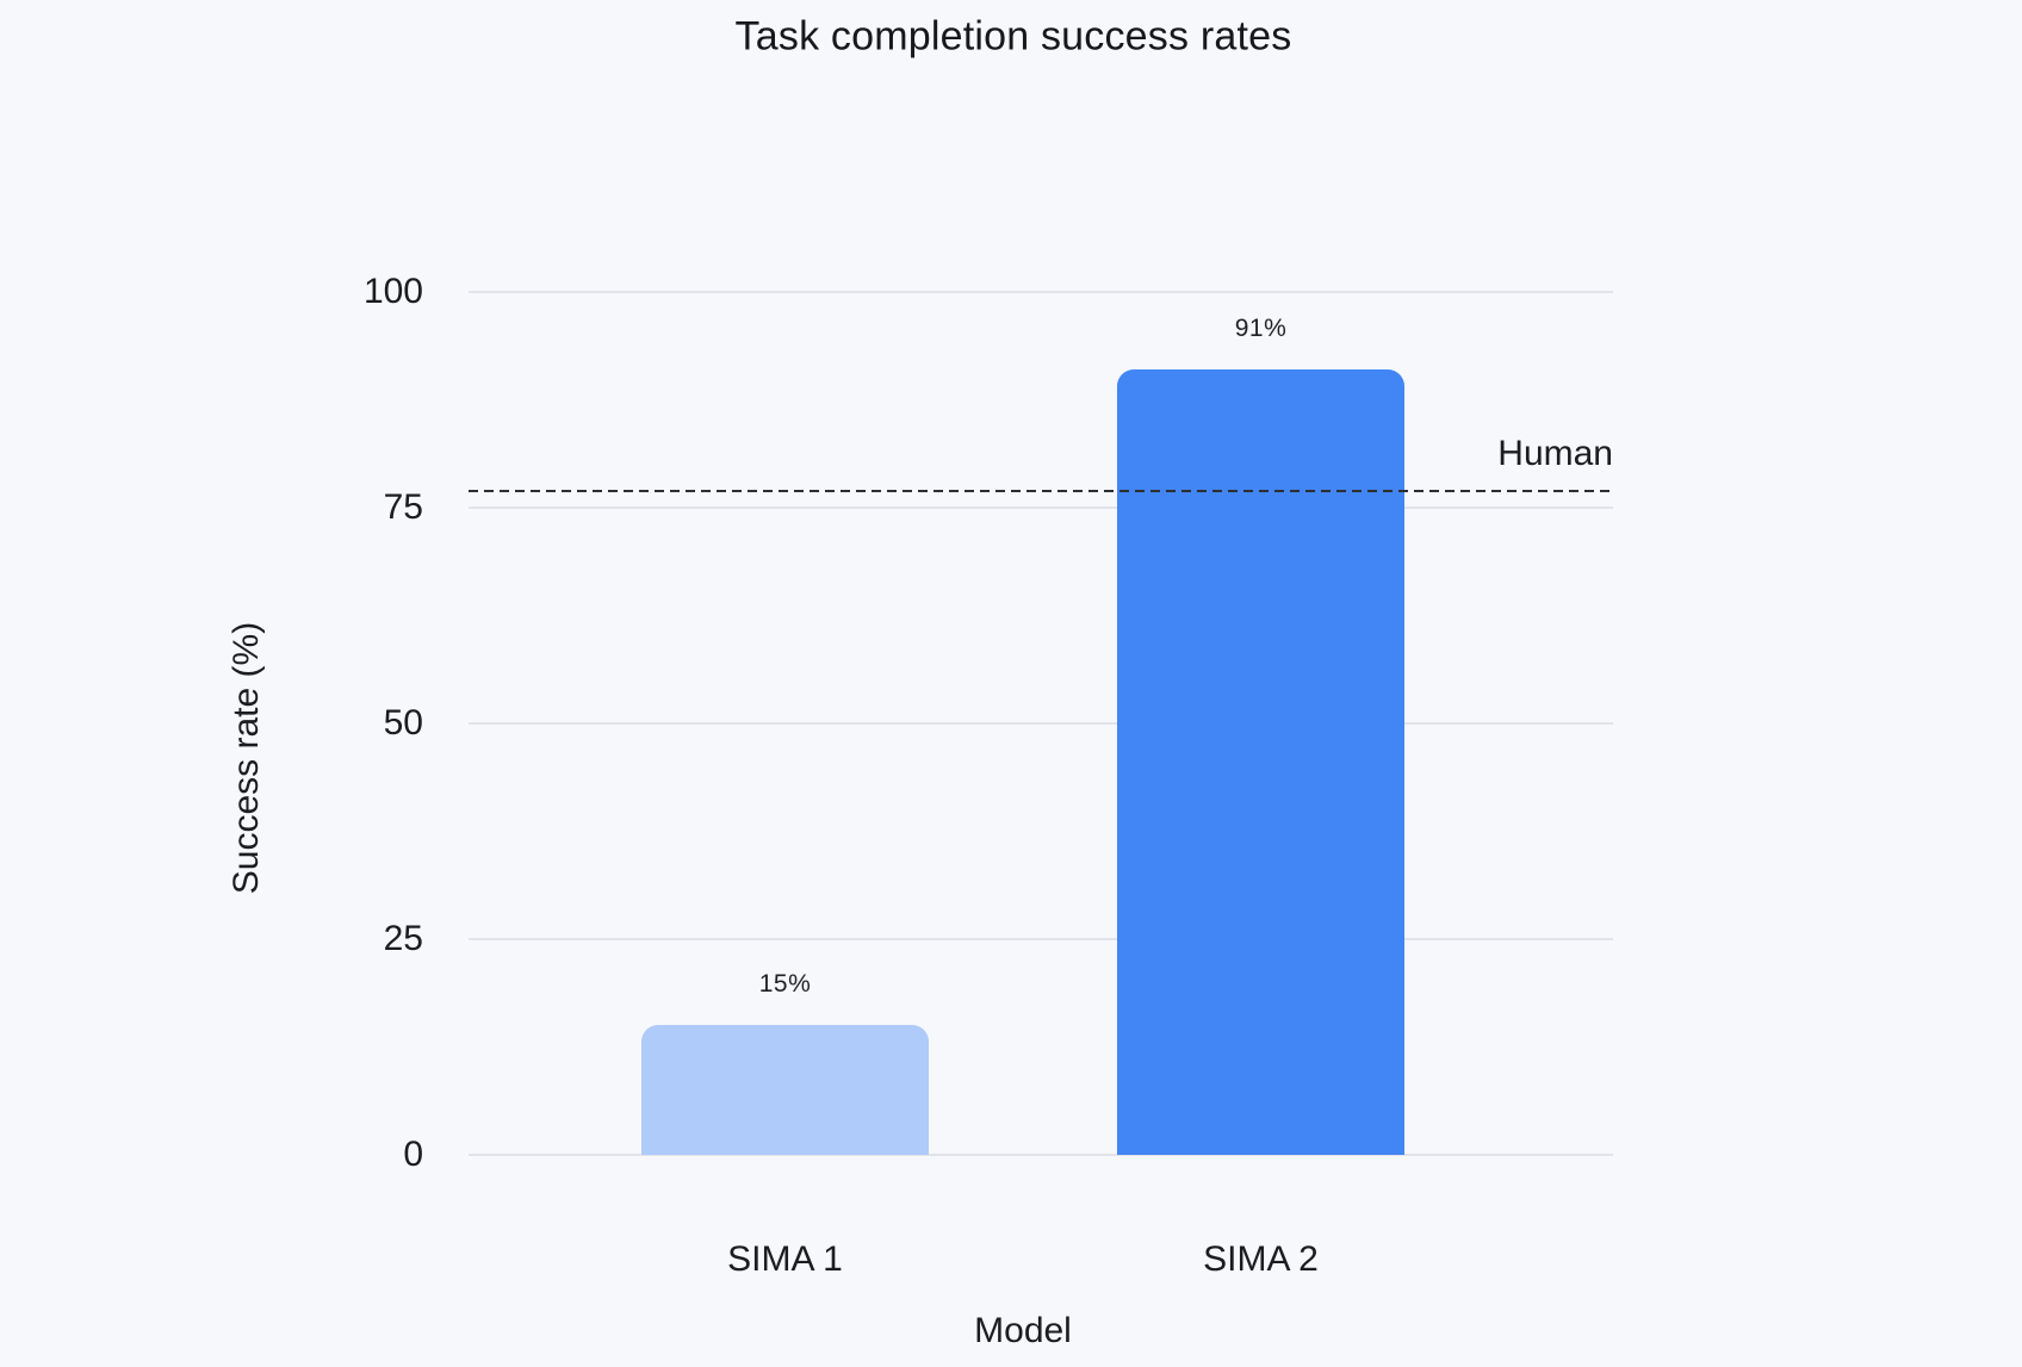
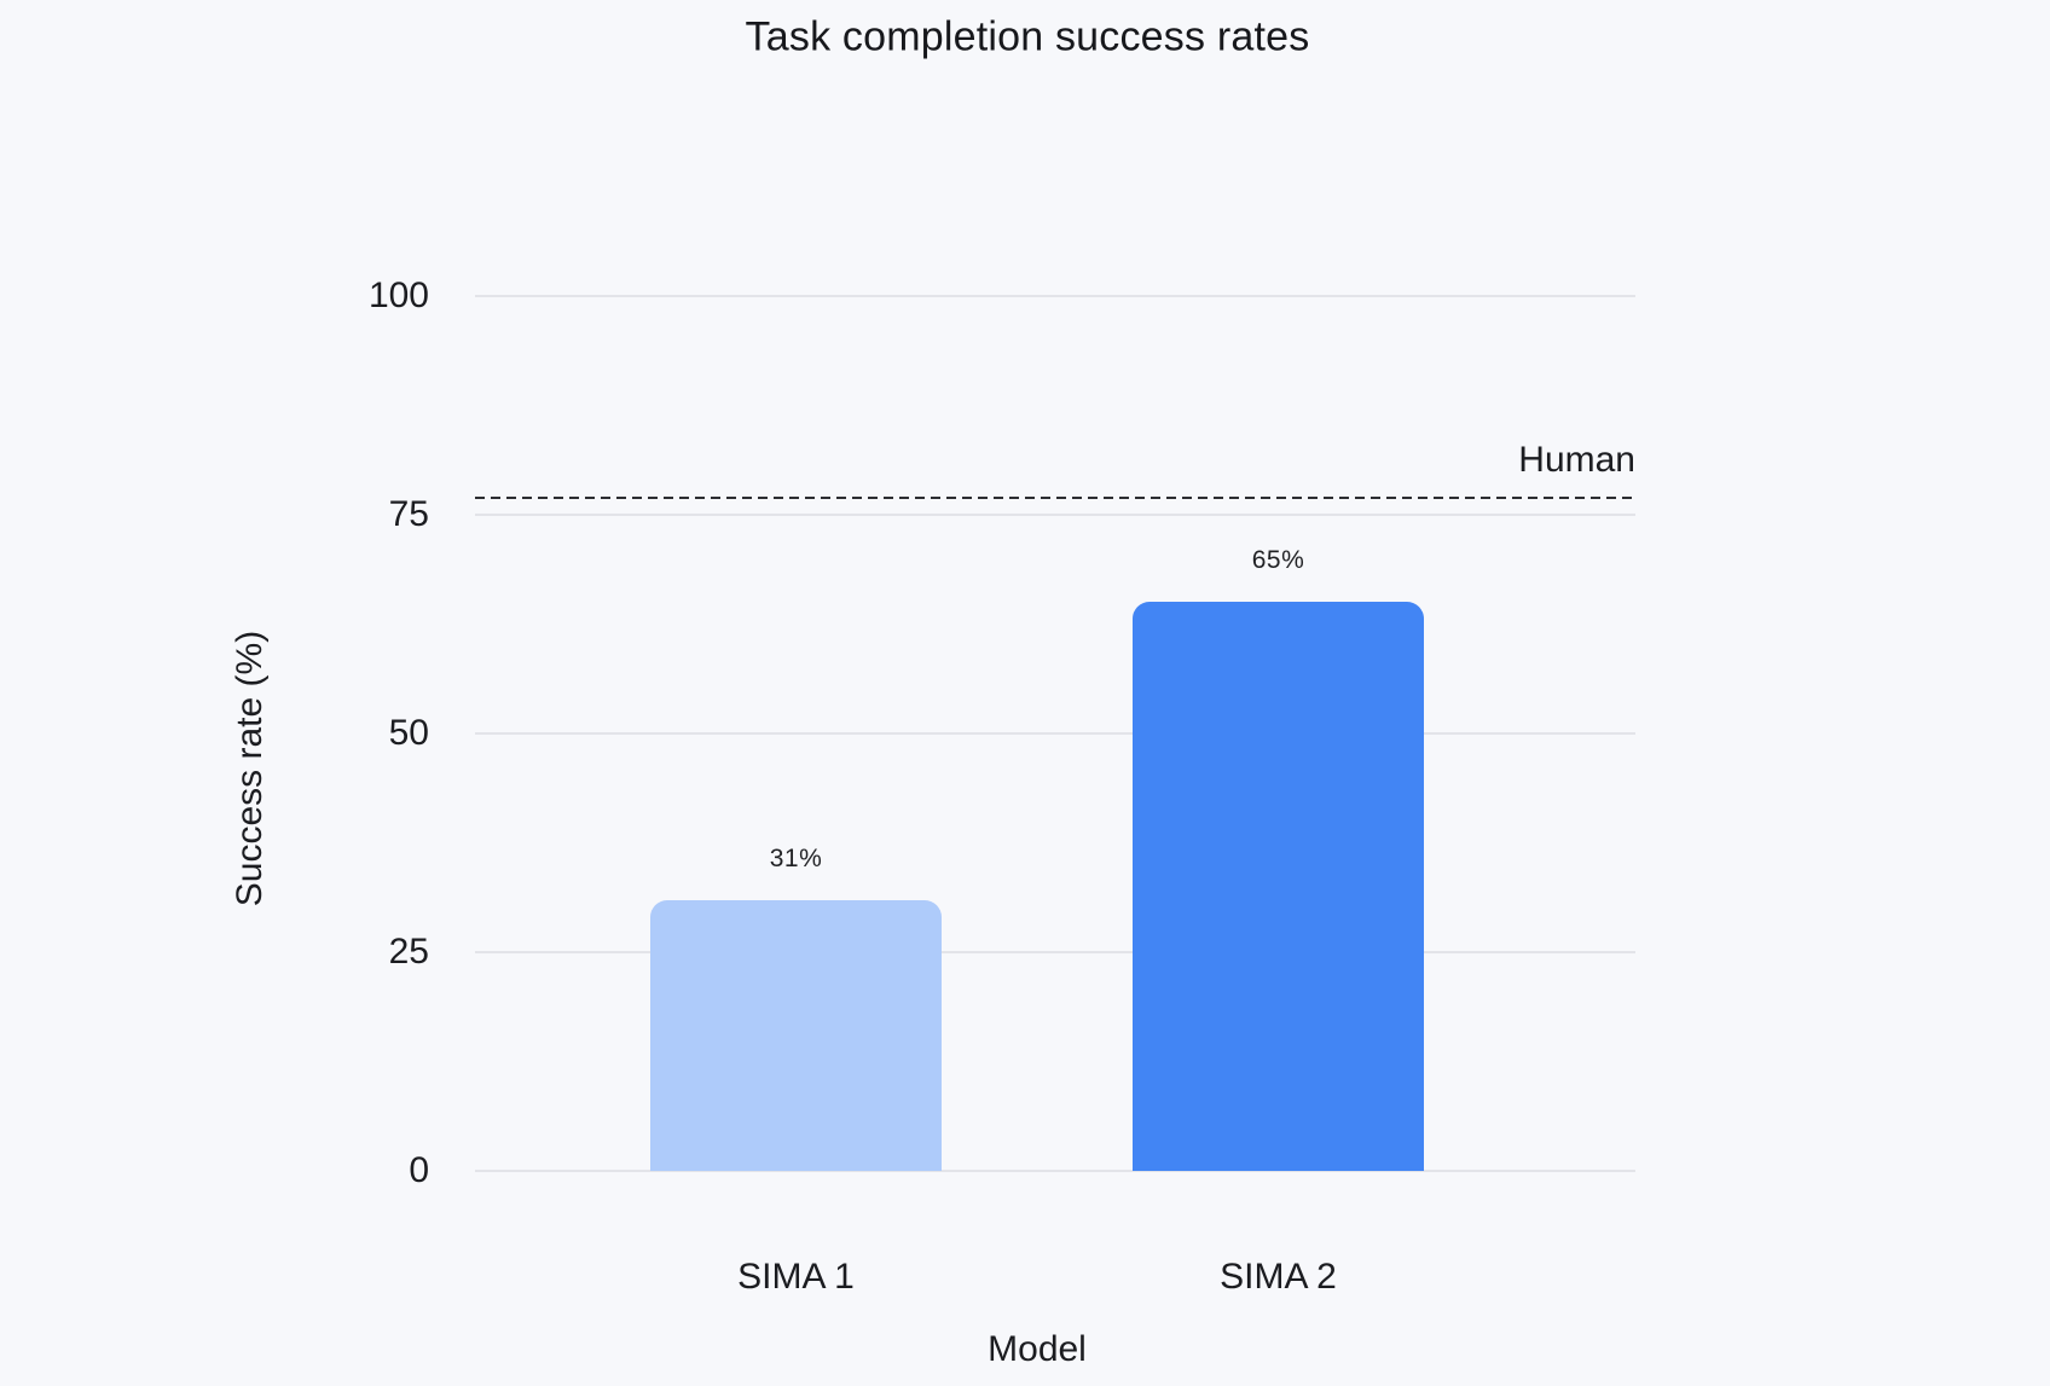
SIMA 1: 15% -> 31%
SIMA 2: 91% -> 65%
